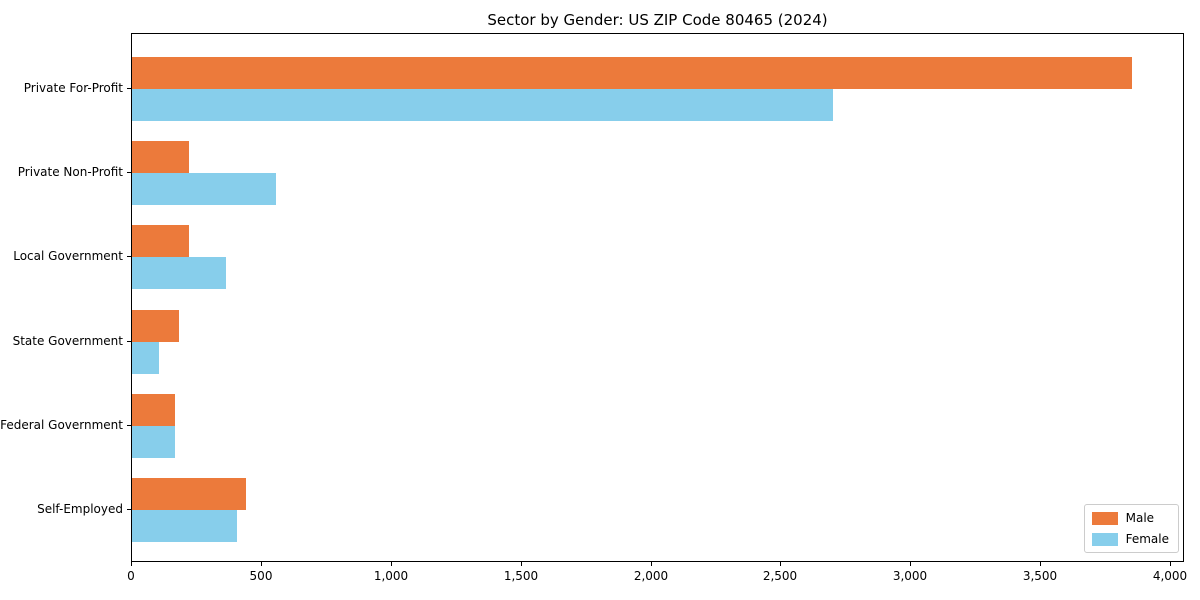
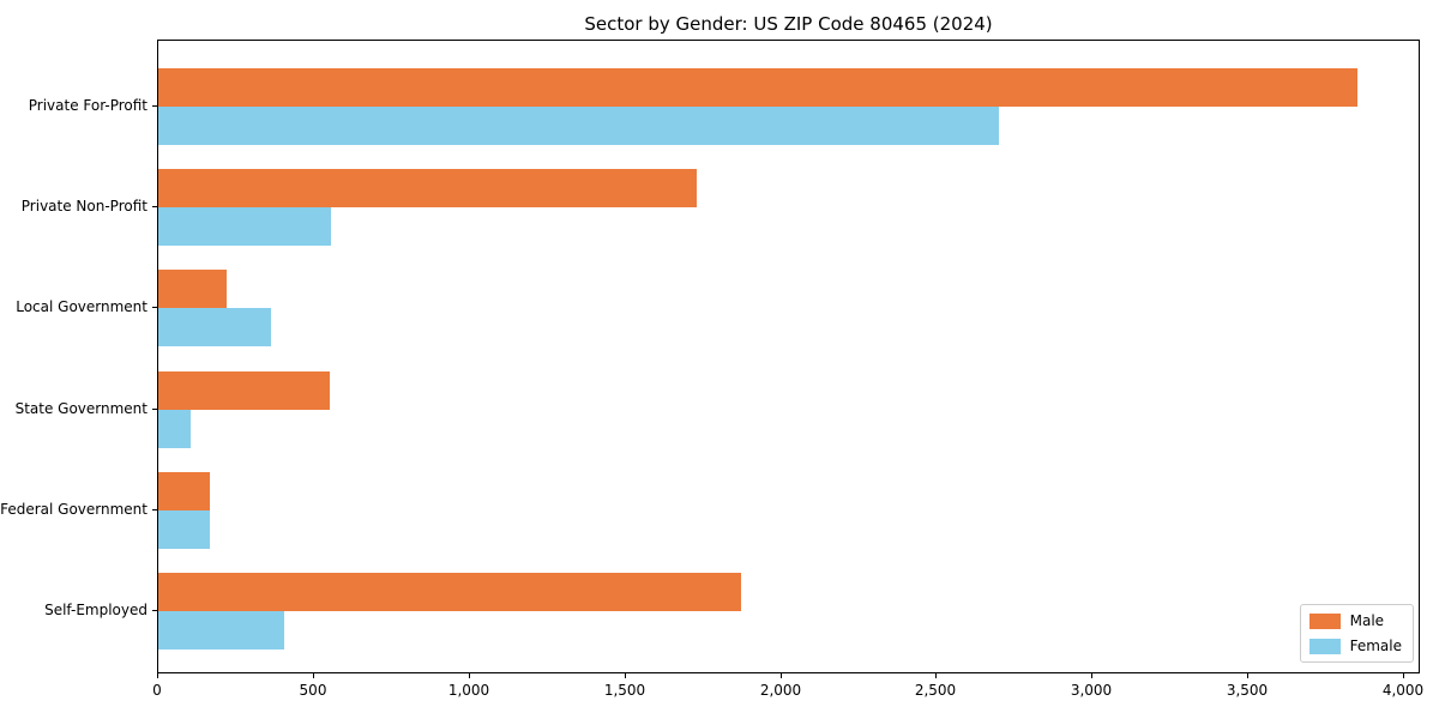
Male/Private Non-Profit: 220 -> 1730
Male/State Government: 180 -> 550
Male/Self-Employed: 440 -> 1870
